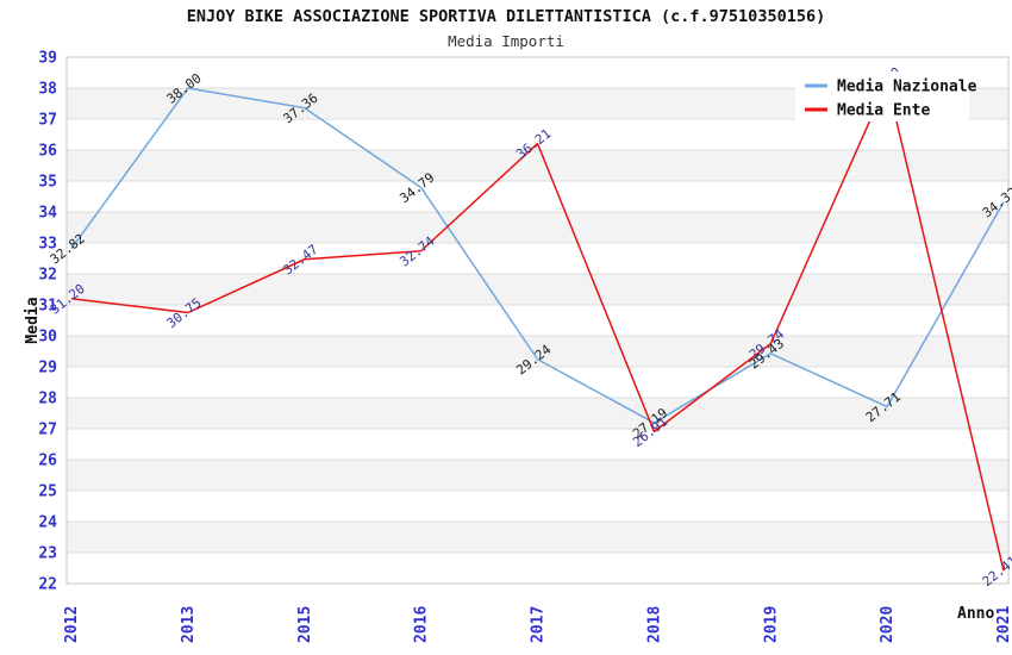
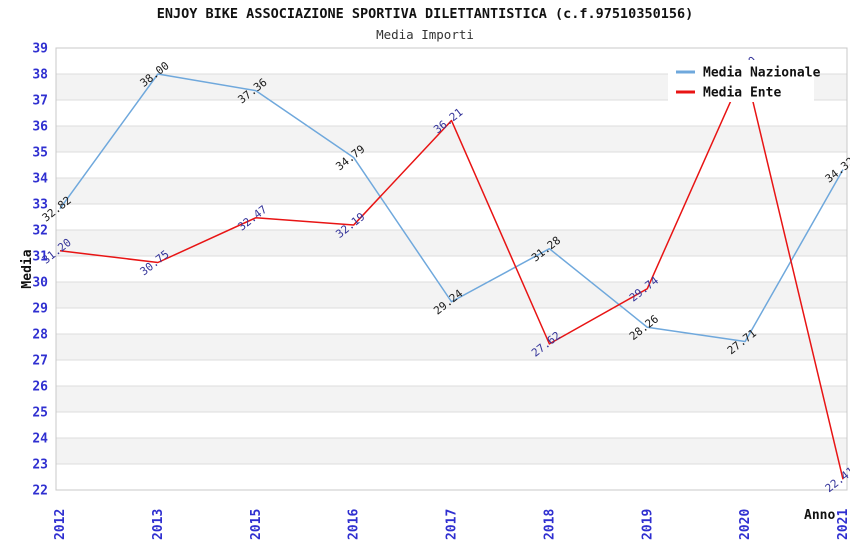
Media Ente/2016: 32.74 -> 32.19
Media Nazionale/2018: 27.19 -> 31.28
Media Ente/2018: 26.91 -> 27.62
Media Nazionale/2019: 29.43 -> 28.26
